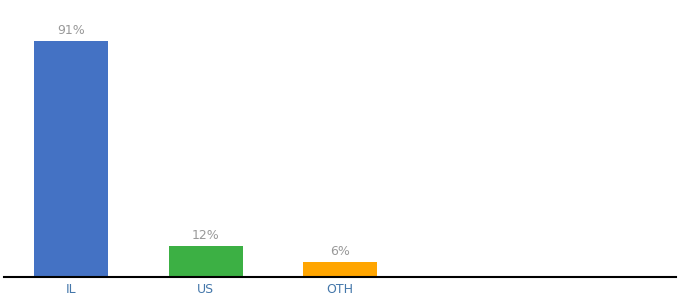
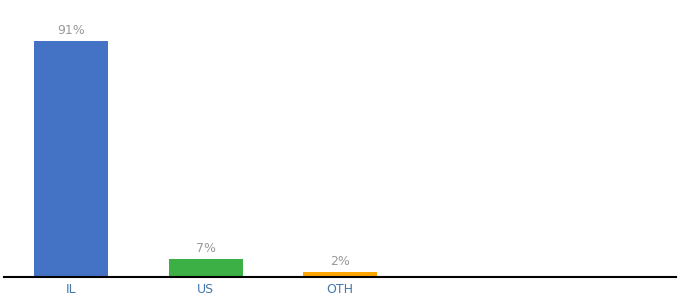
US: 12% -> 7%
OTH: 6% -> 2%
